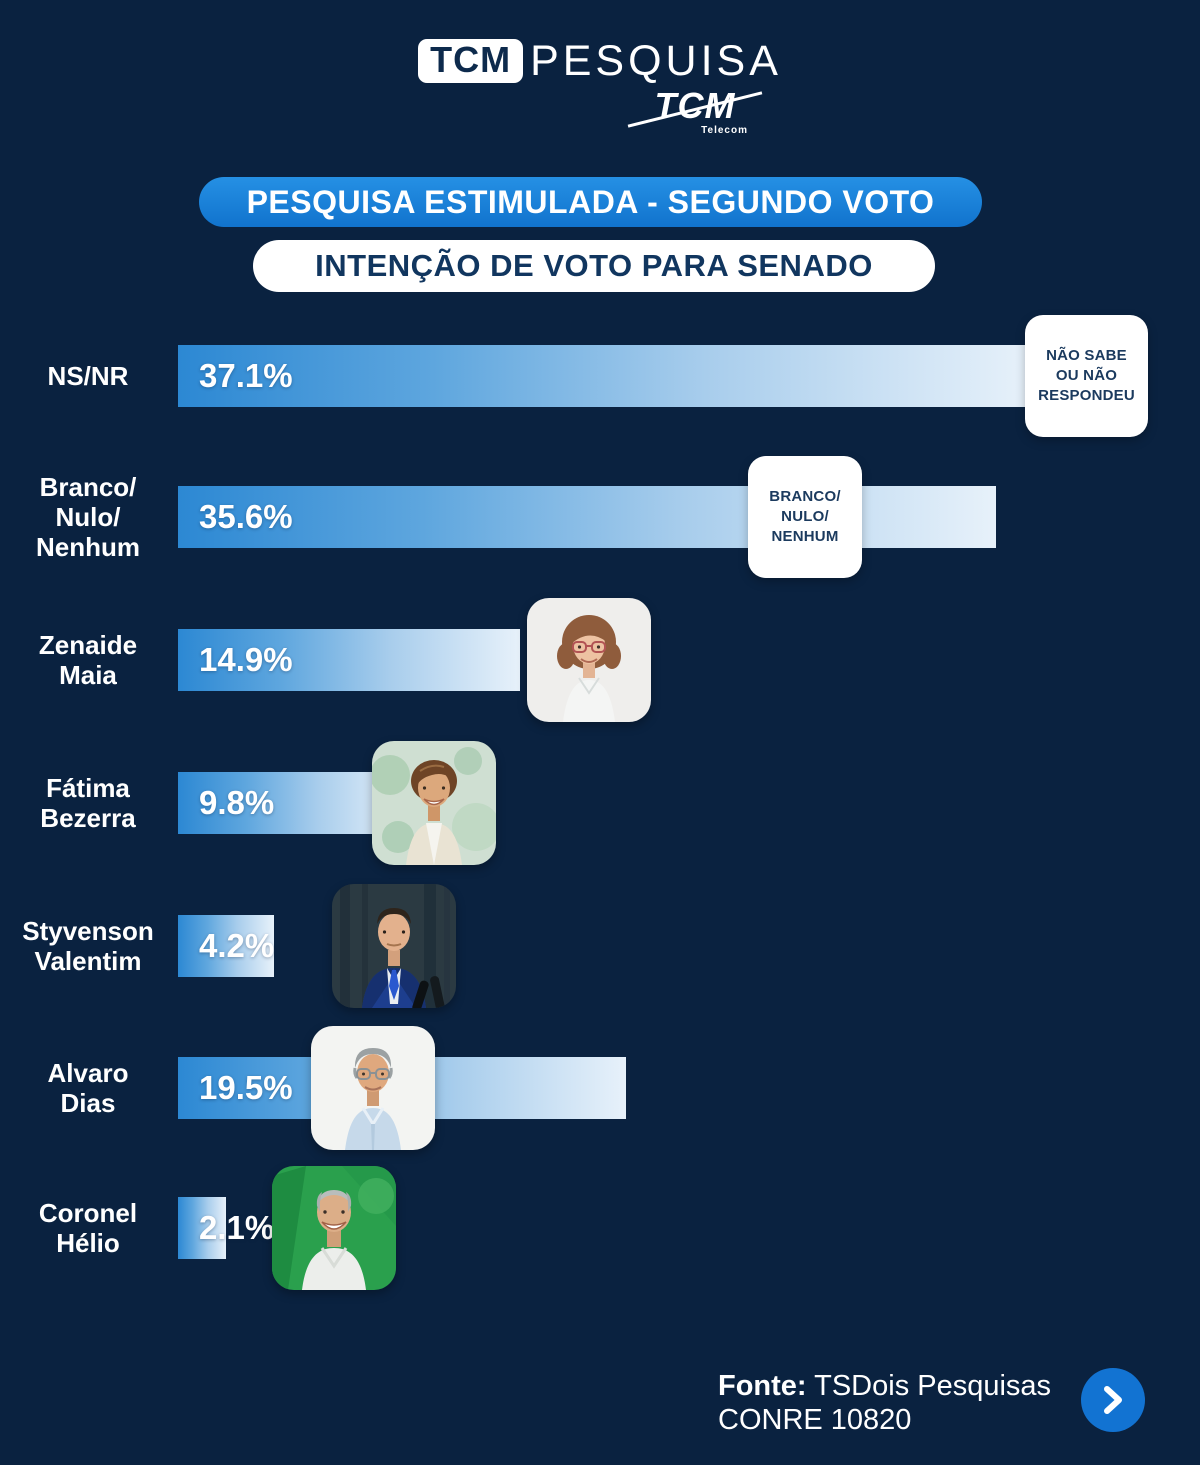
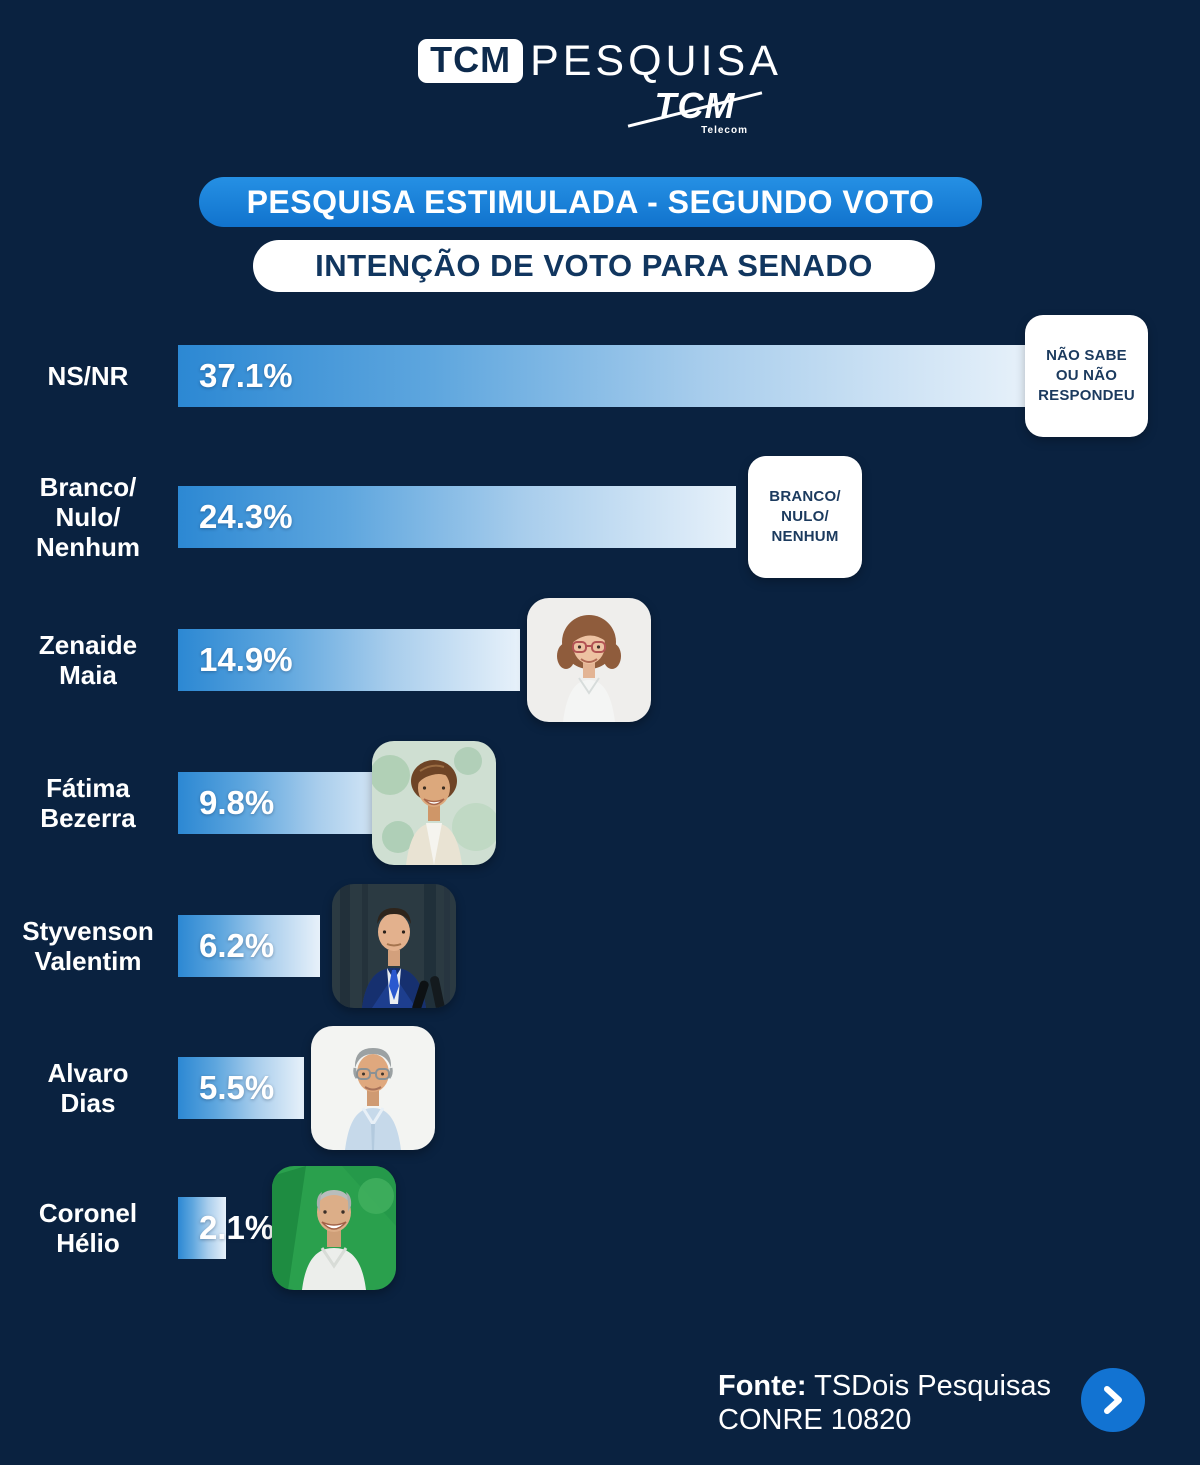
Branco/Nulo/Nenhum: 35.6% -> 24.3%
Styvenson Valentim: 4.2% -> 6.2%
Alvaro Dias: 19.5% -> 5.5%
